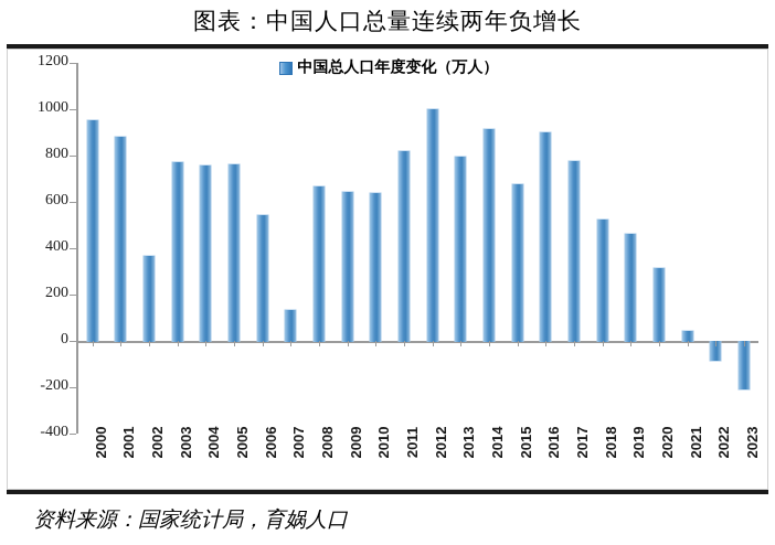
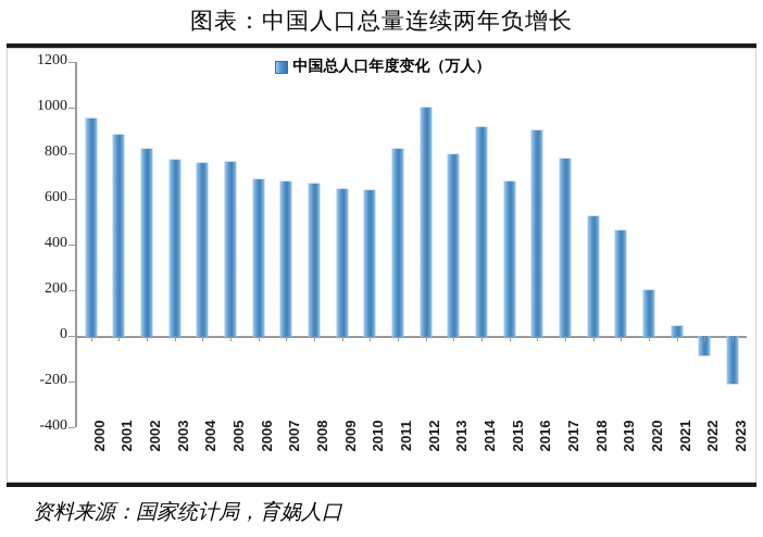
2002: 370 -> 830
2006: 550 -> 690
2007: 140 -> 680
2020: 320 -> 200
